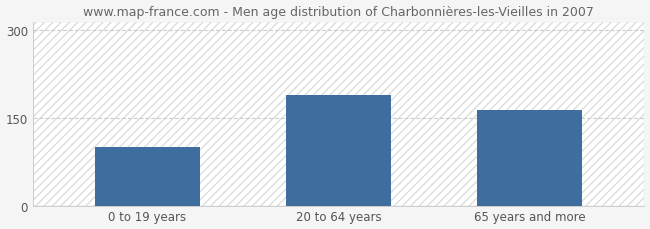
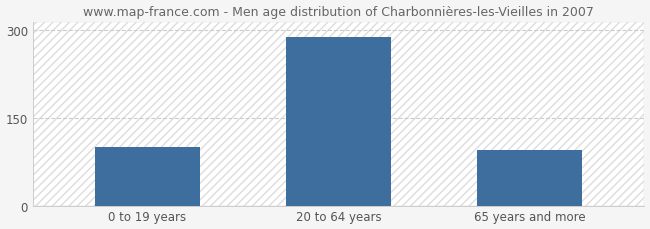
20 to 64 years: 190 -> 288
65 years and more: 164 -> 95
